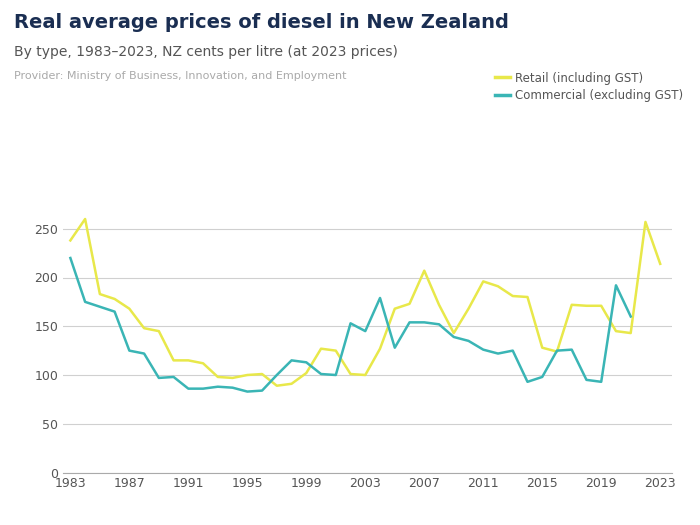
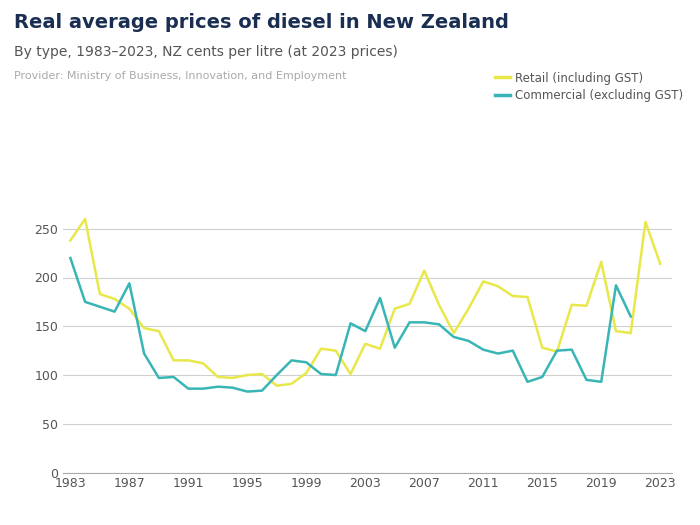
Commercial (excluding GST)/1987: 125 -> 194
Retail (including GST)/2003: 100 -> 132
Retail (including GST)/2019: 171 -> 216
